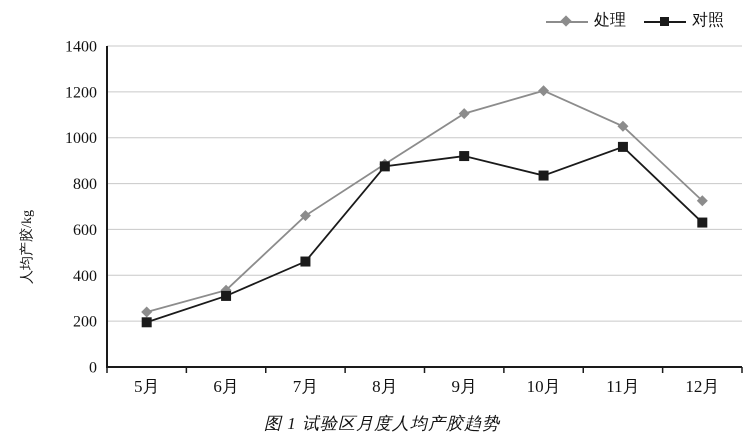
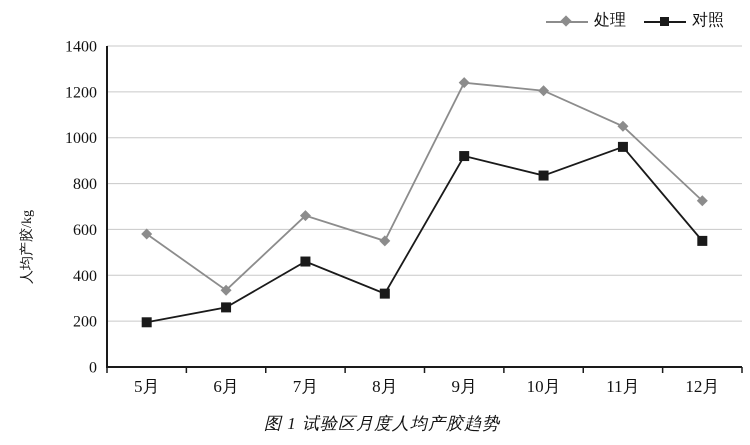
处理/5月: 240 -> 580
对照/6月: 310 -> 260
处理/8月: 880 -> 550
对照/8月: 880 -> 320
处理/9月: 1100 -> 1240
对照/12月: 630 -> 550
